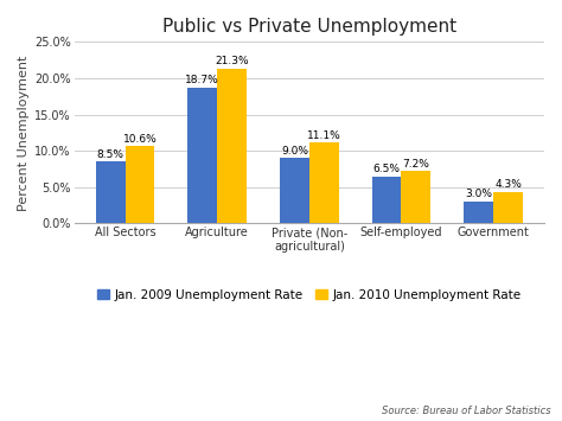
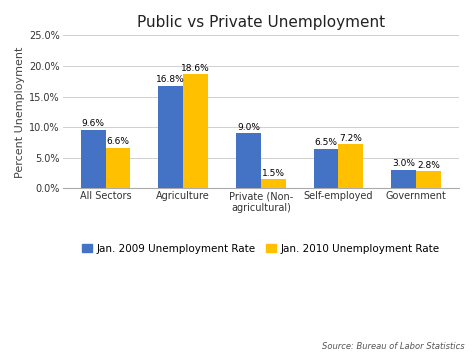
Jan. 2009 Unemployment Rate/All Sectors: 8.5% -> 9.6%
Jan. 2010 Unemployment Rate/All Sectors: 10.6% -> 6.6%
Jan. 2009 Unemployment Rate/Agriculture: 18.7% -> 16.8%
Jan. 2010 Unemployment Rate/Agriculture: 21.3% -> 18.6%
Jan. 2010 Unemployment Rate/Private (Non- agricultural): 11.1% -> 1.5%
Jan. 2010 Unemployment Rate/Government: 4.3% -> 2.8%
